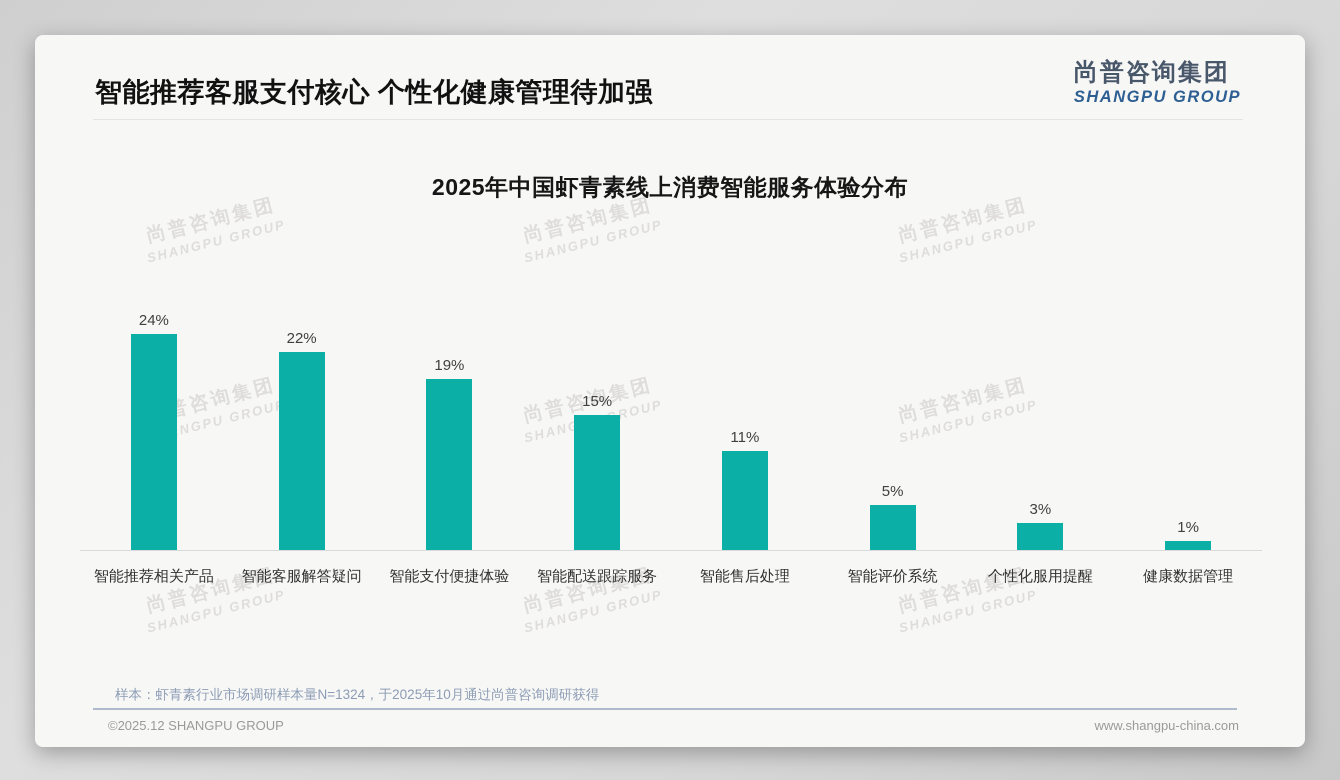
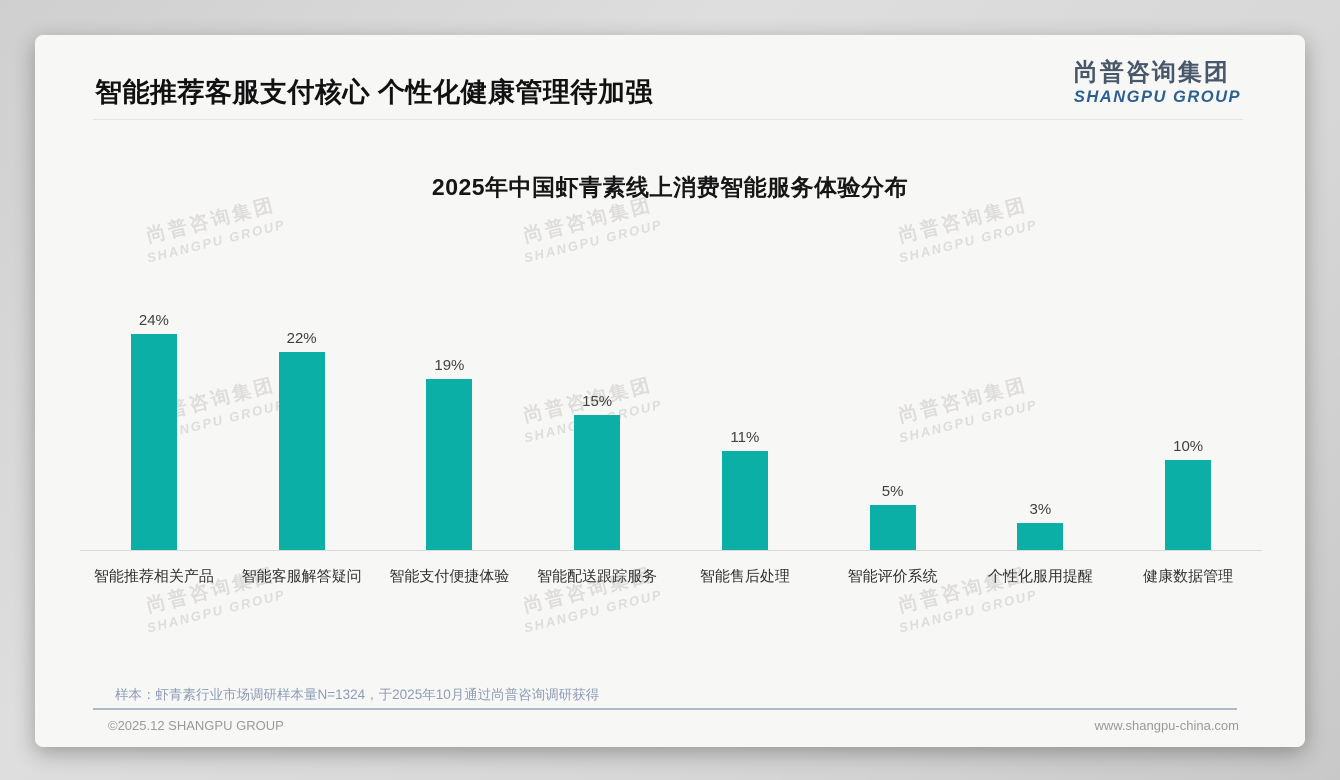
健康数据管理: 1% -> 10%
